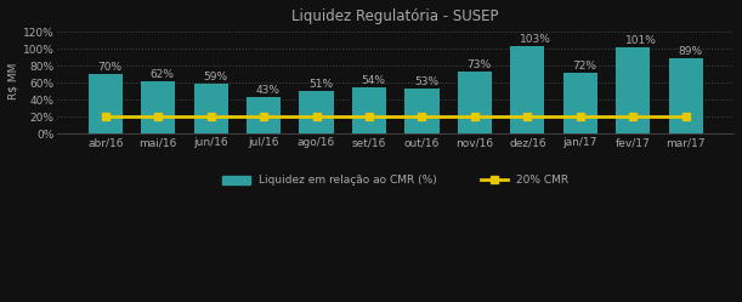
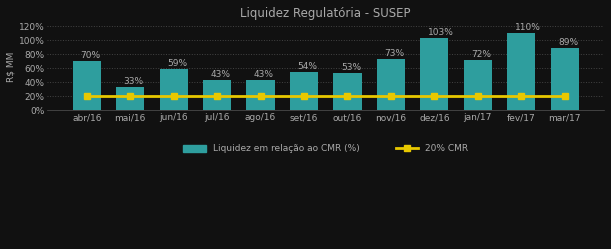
Liquidez em relação ao CMR (%)/mai/16: 62% -> 33%
Liquidez em relação ao CMR (%)/ago/16: 51% -> 43%
Liquidez em relação ao CMR (%)/fev/17: 101% -> 110%
